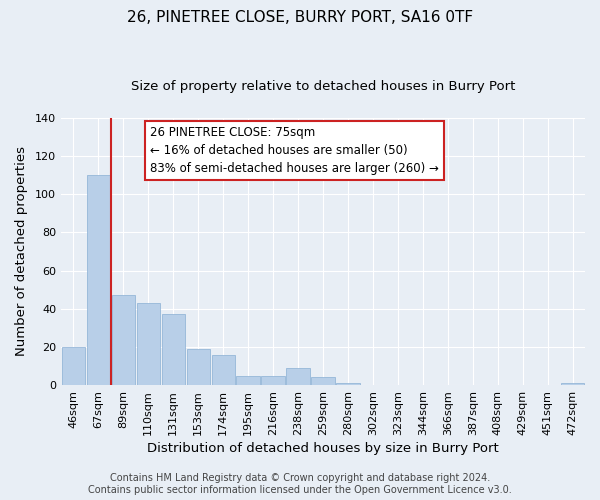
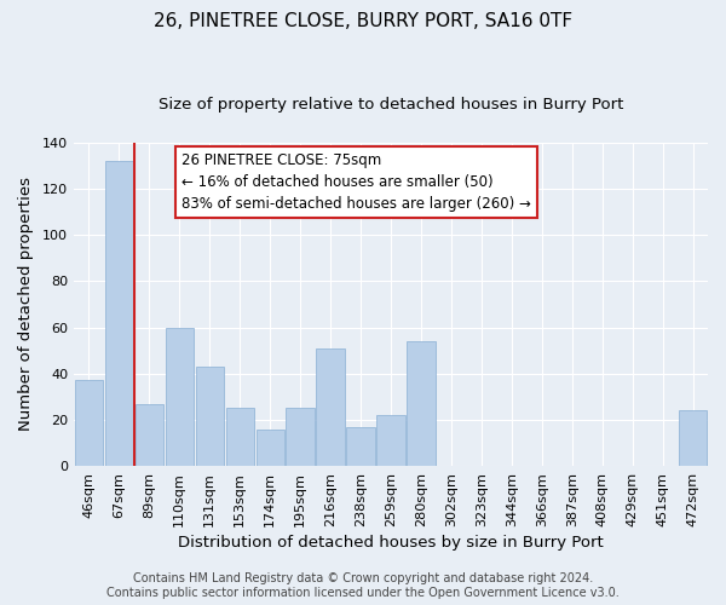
46sqm: 20 -> 37
67sqm: 110 -> 132
89sqm: 47 -> 27
110sqm: 43 -> 60
131sqm: 37 -> 43
153sqm: 19 -> 25
195sqm: 5 -> 25
216sqm: 5 -> 51
238sqm: 9 -> 17
259sqm: 4 -> 22
280sqm: 1 -> 54
472sqm: 1 -> 24
